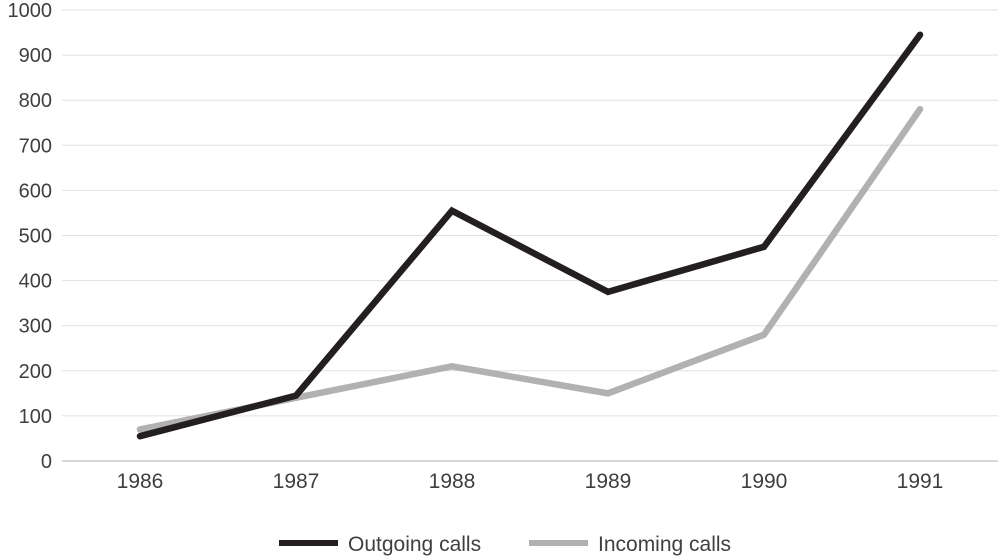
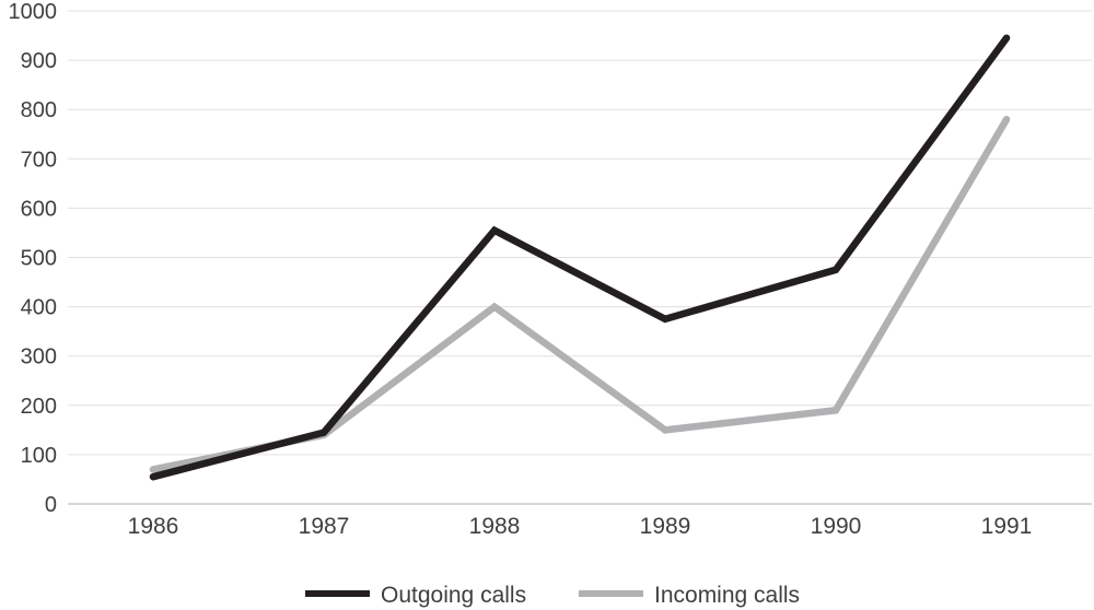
Incoming calls/1988: 210 -> 400
Incoming calls/1990: 280 -> 190
